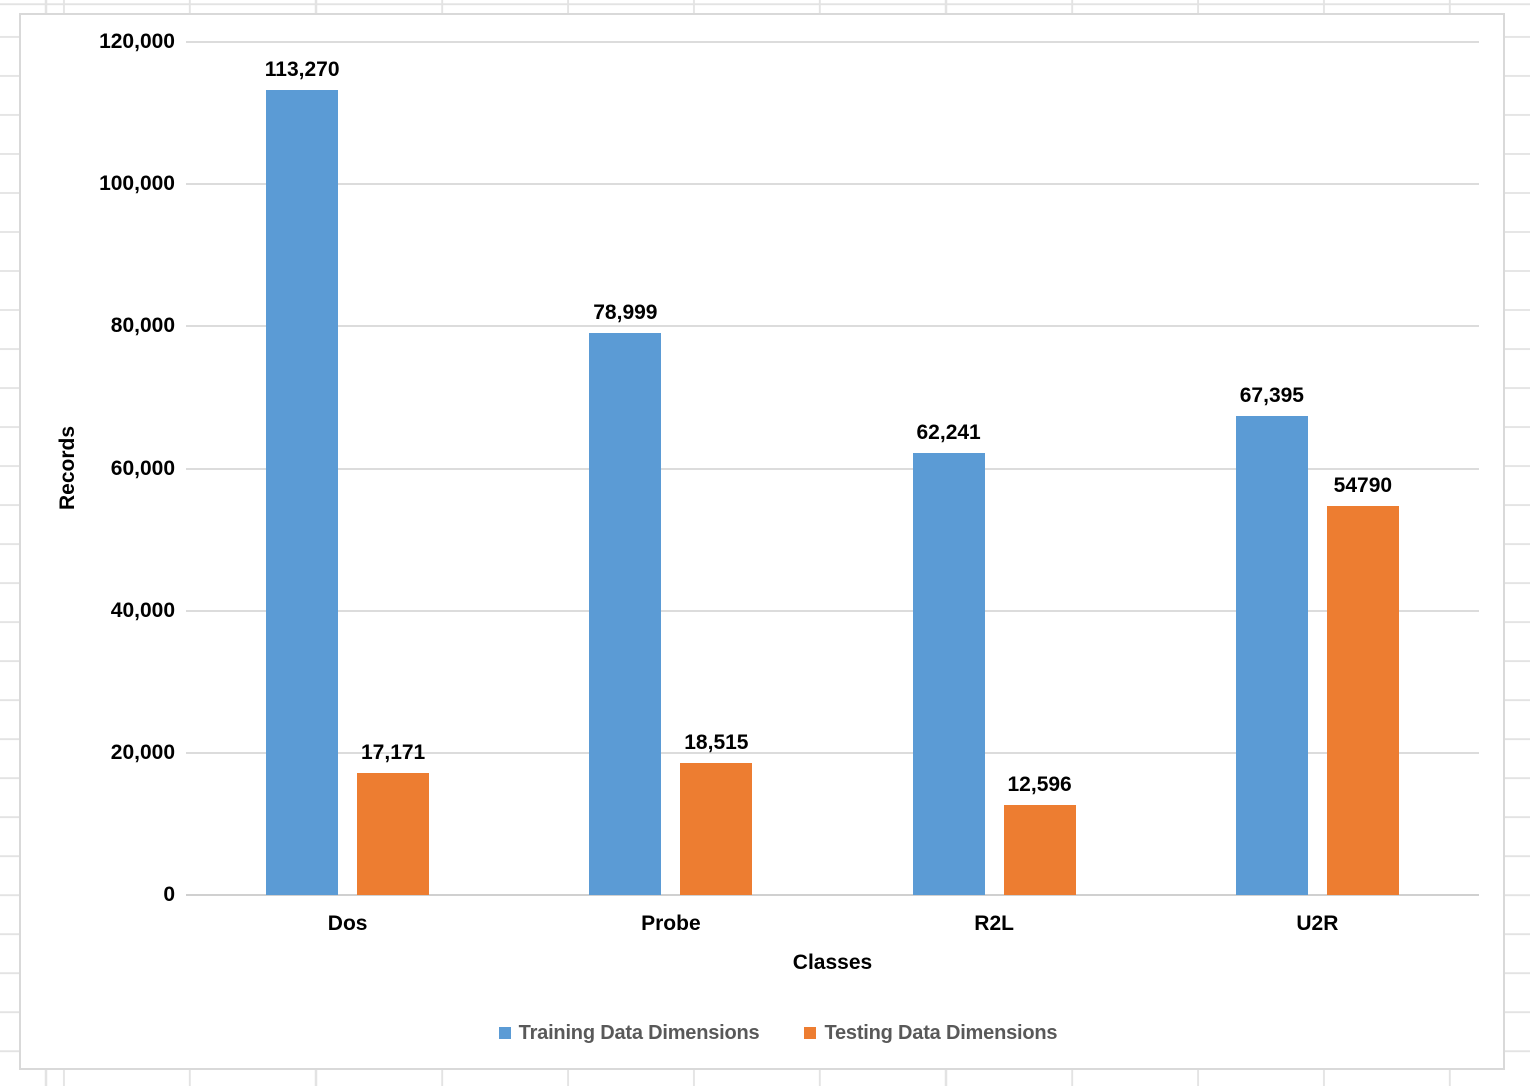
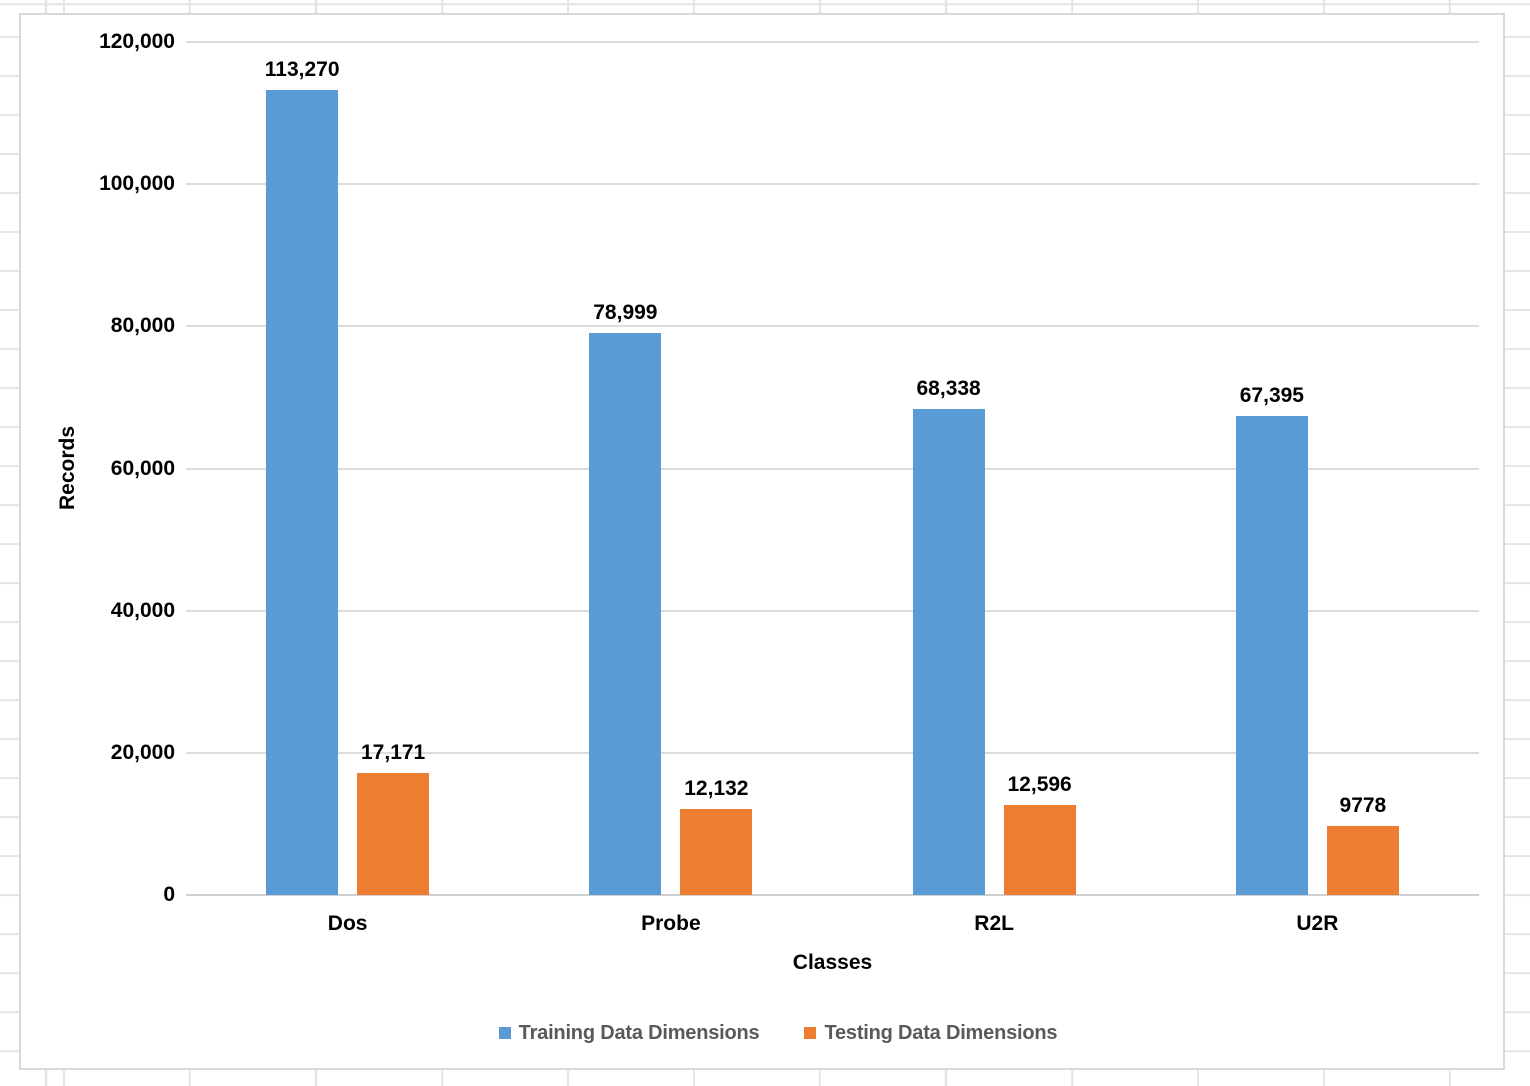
Testing Data Dimensions/Probe: 18,515 -> 12,132
Training Data Dimensions/R2L: 62,241 -> 68,338
Testing Data Dimensions/U2R: 54790 -> 9778
